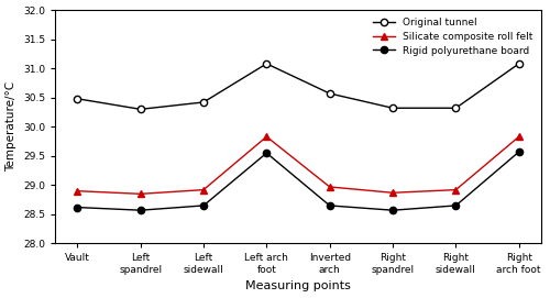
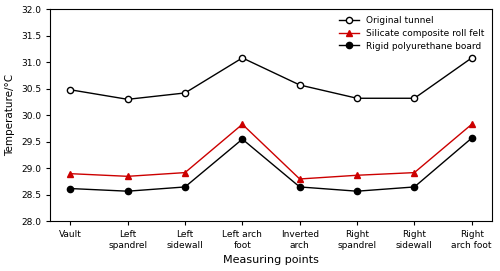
Silicate composite roll felt/Inverted arch: 28.97 -> 28.80
